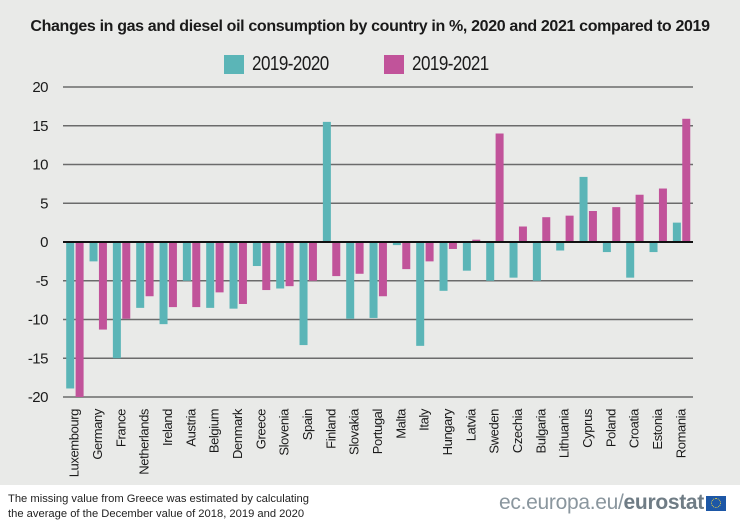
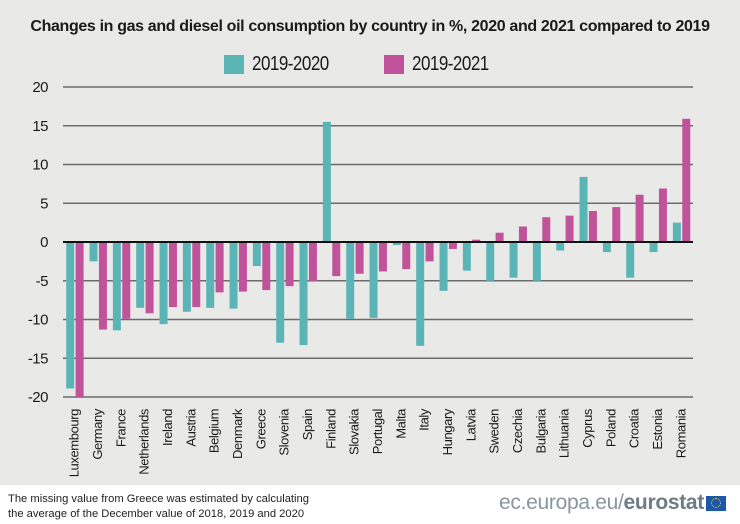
2019-2020/France: -15 -> -11
2019-2021/Netherlands: -7 -> -9
2019-2020/Austria: -5 -> -9
2019-2021/Denmark: -8 -> -6
2019-2020/Slovenia: -6 -> -13
2019-2021/Portugal: -7 -> -4
2019-2021/Sweden: 14 -> 1
